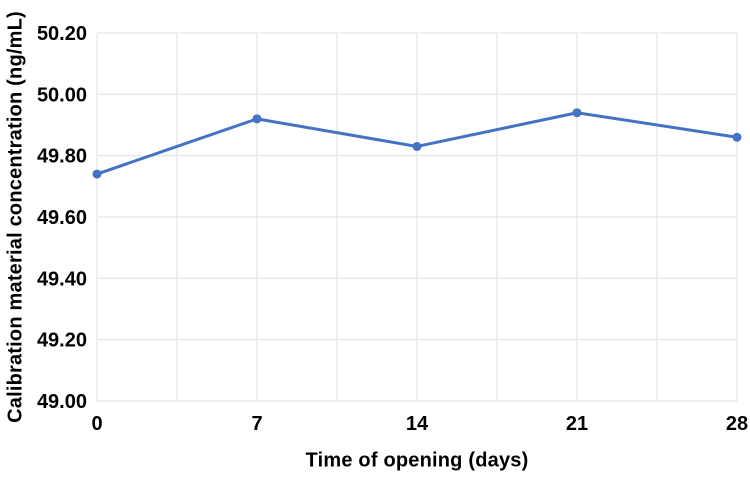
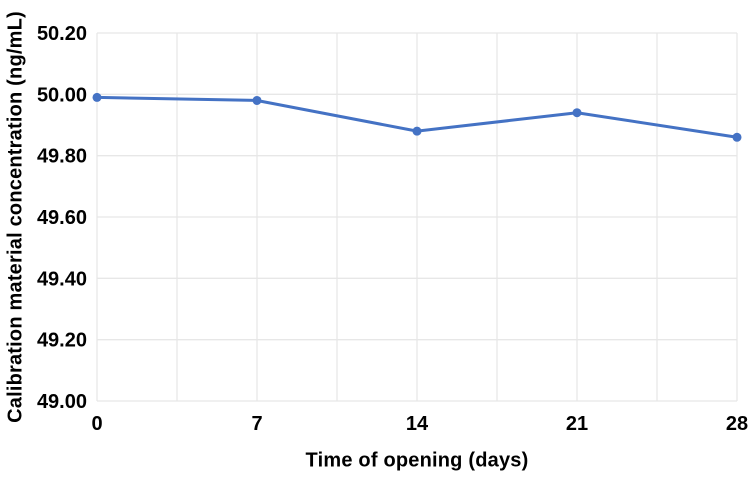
0: 49.74 -> 49.99
7: 49.92 -> 49.98
14: 49.83 -> 49.88
